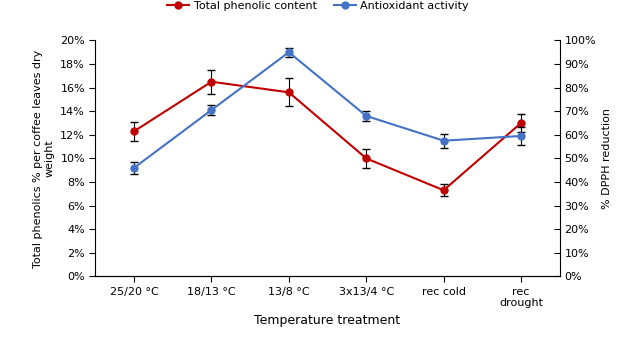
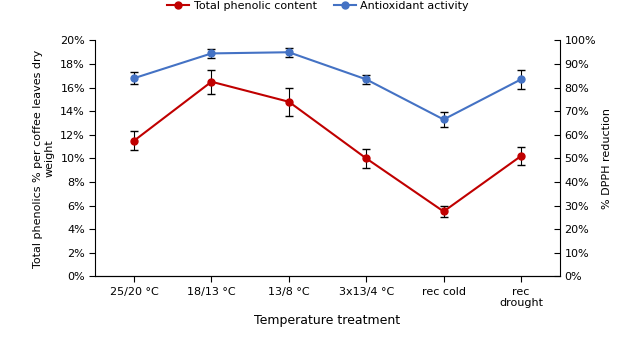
Total phenolic content/25/20 °C: 12.3% -> 11.5%
Antioxidant activity/25/20 °C: 46.0% -> 84.0%
Antioxidant activity/18/13 °C: 70.5% -> 94.5%
Total phenolic content/13/8 °C: 15.6% -> 14.8%
Antioxidant activity/3x13/4 °C: 68.0% -> 83.5%
Total phenolic content/rec cold: 7.3% -> 5.5%
Antioxidant activity/rec cold: 57.5% -> 66.5%
Total phenolic content/rec drought: 13.0% -> 10.2%
Antioxidant activity/rec drought: 59.5% -> 83.5%
